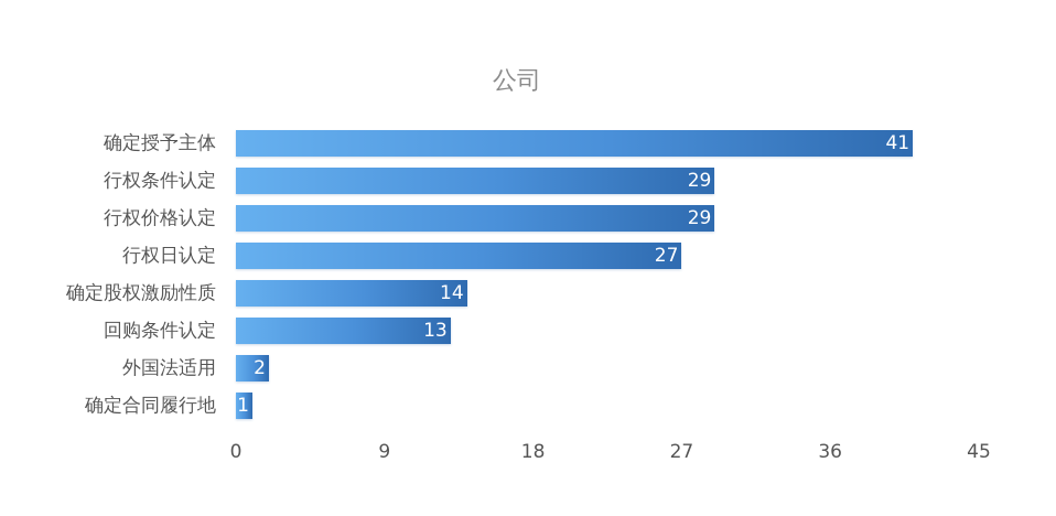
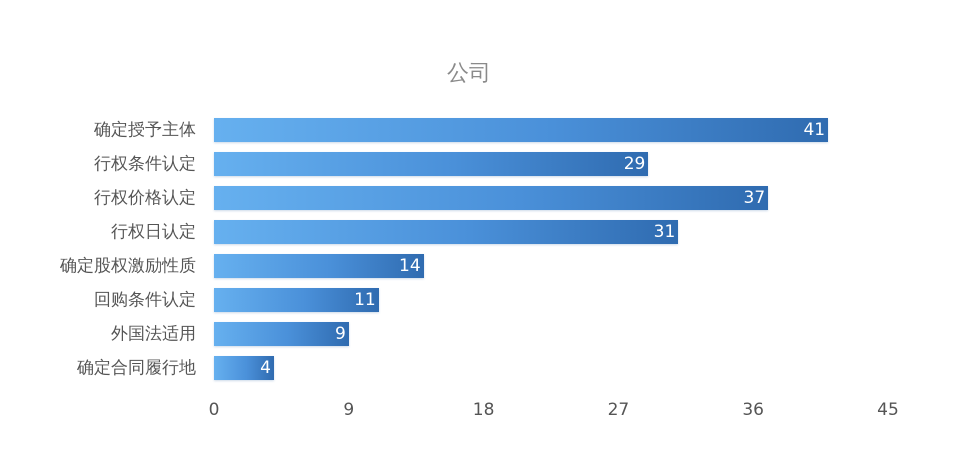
行权价格认定: 29 -> 37
行权日认定: 27 -> 31
回购条件认定: 13 -> 11
外国法适用: 2 -> 9
确定合同履行地: 1 -> 4
